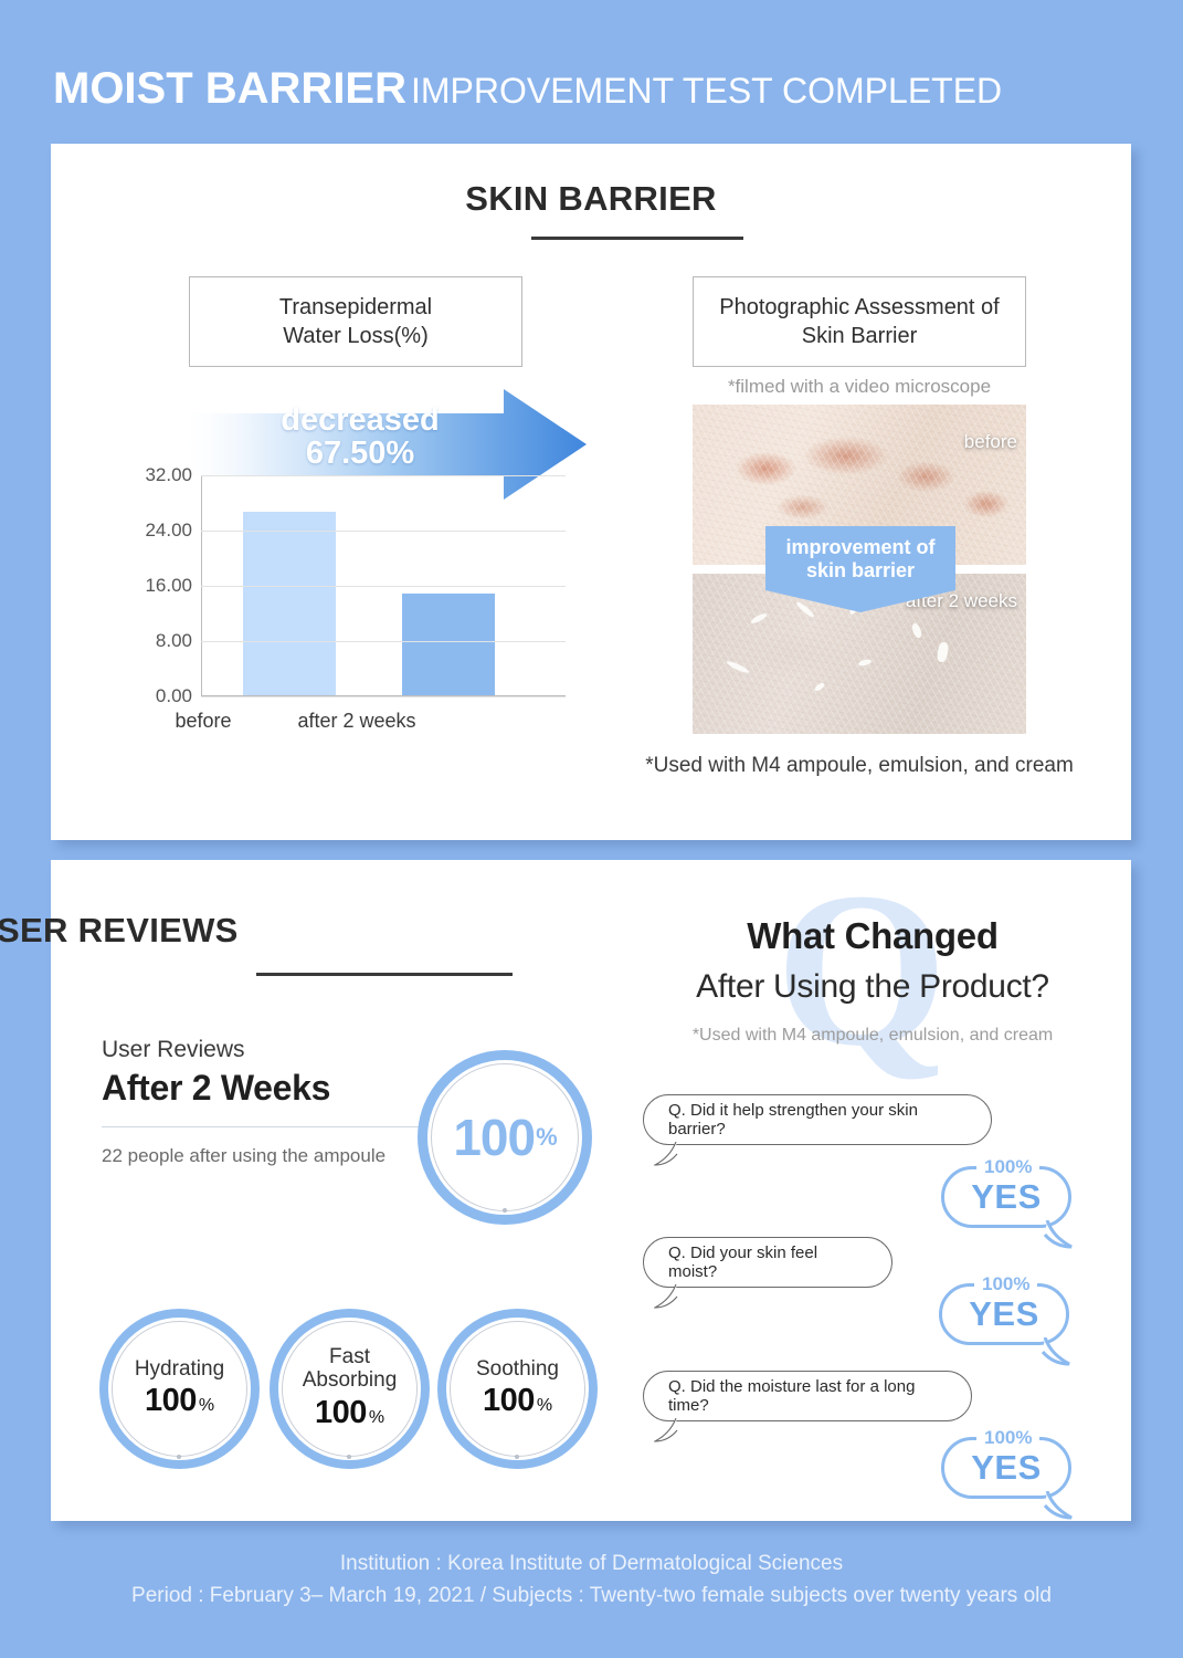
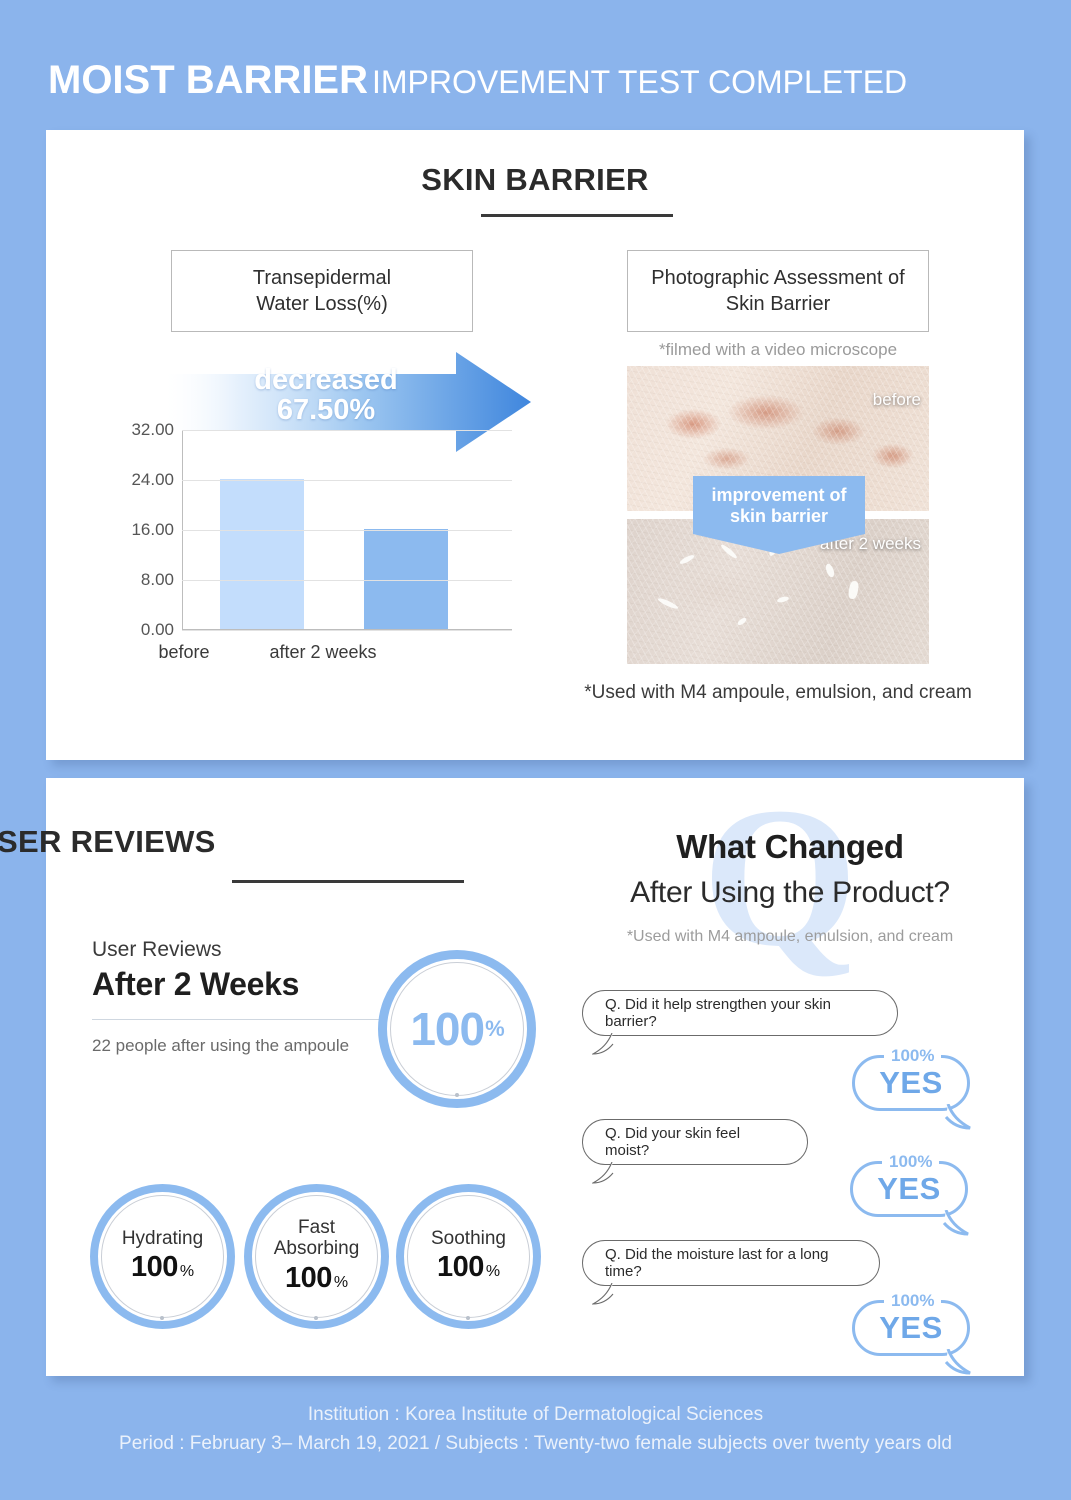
before: 26 -> 24
after 2 weeks: 15 -> 16
